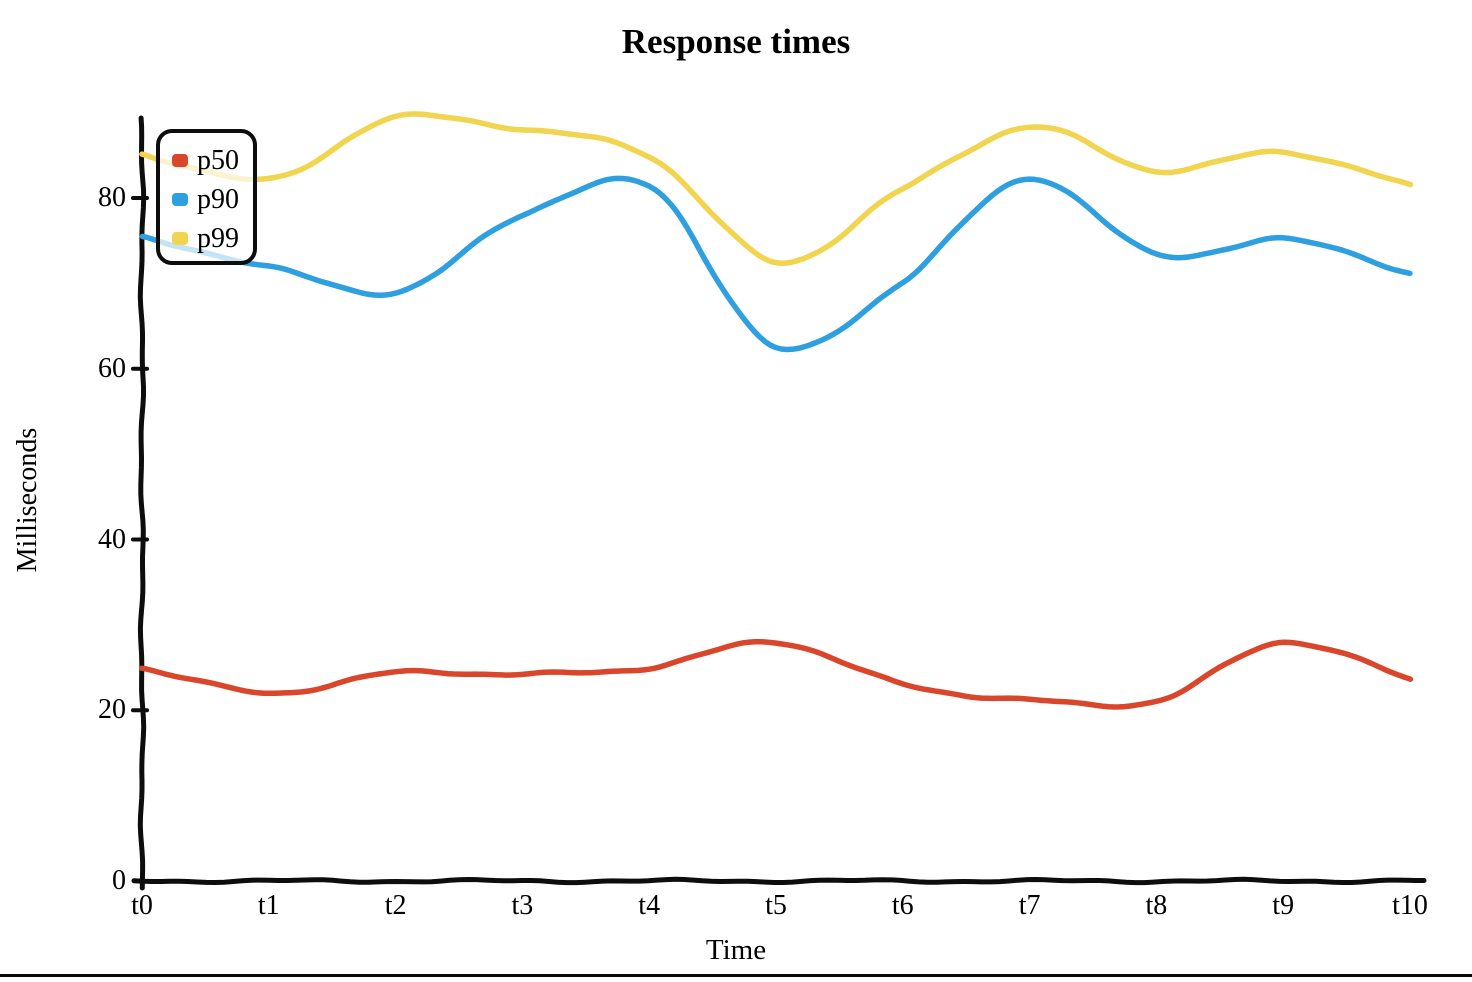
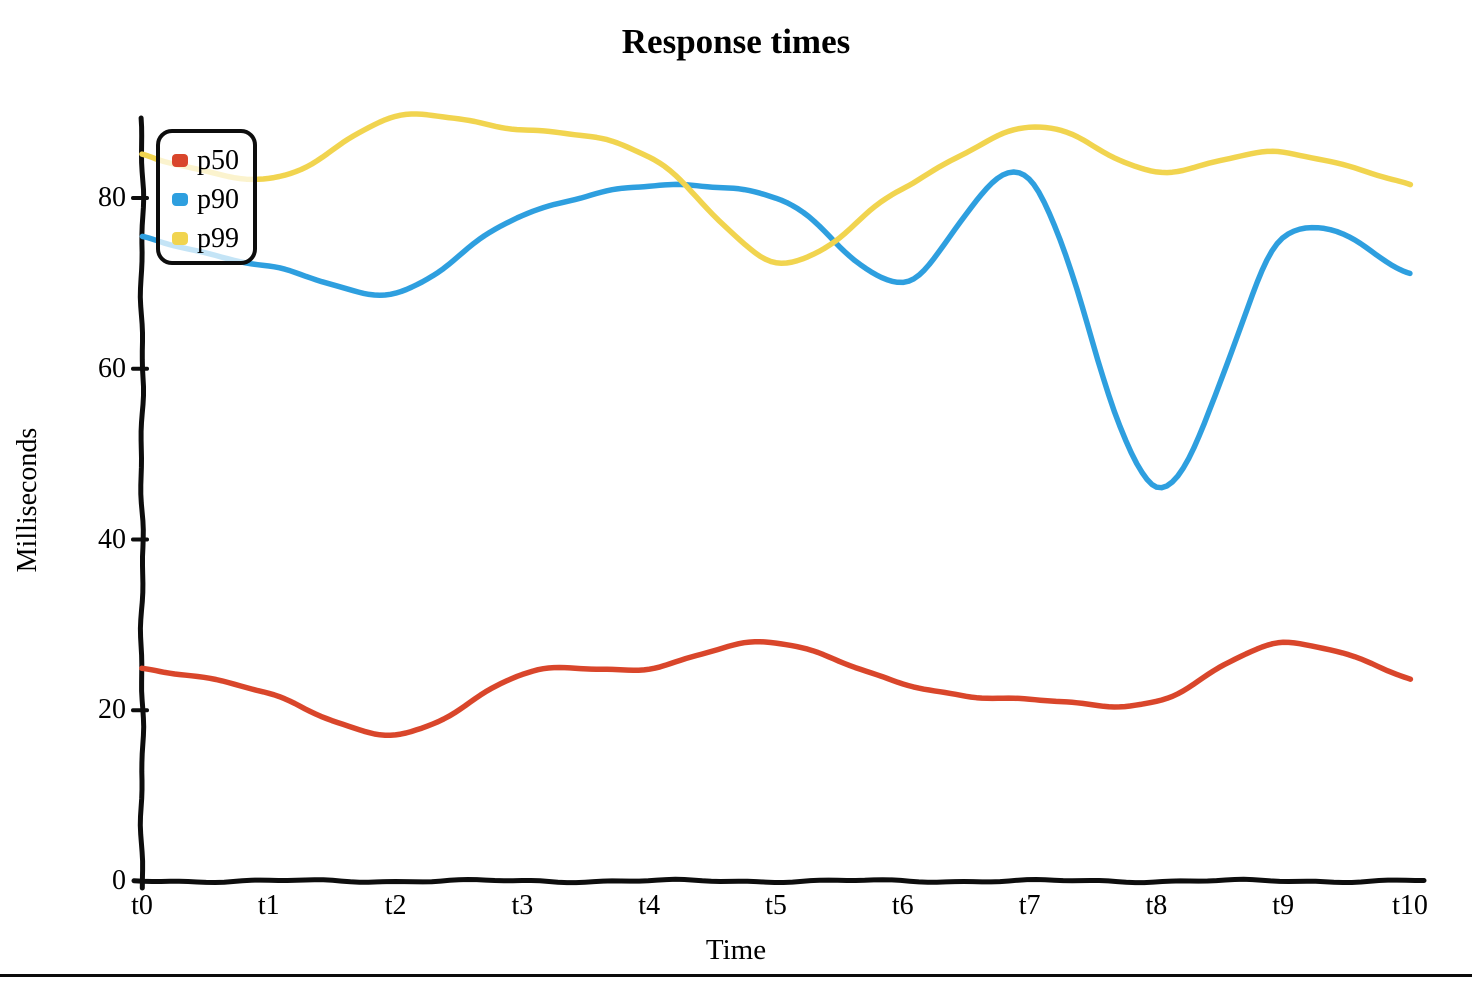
p50/t2: 24 -> 17
p90/t5: 62 -> 80
p90/t8: 73 -> 46
